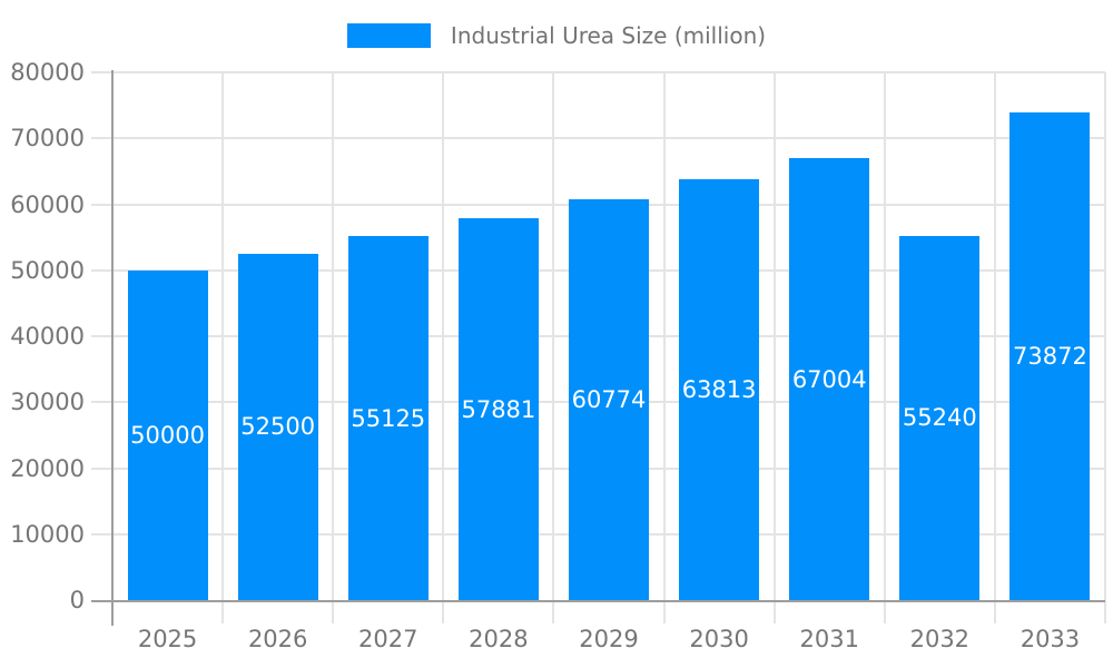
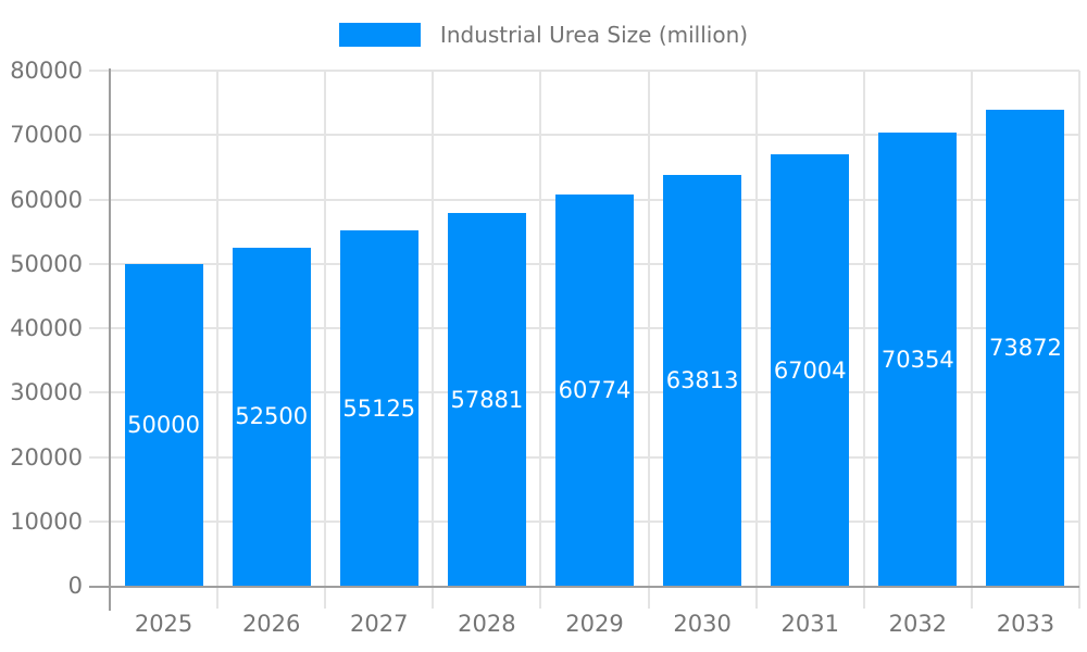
2032: 55240 -> 70354
